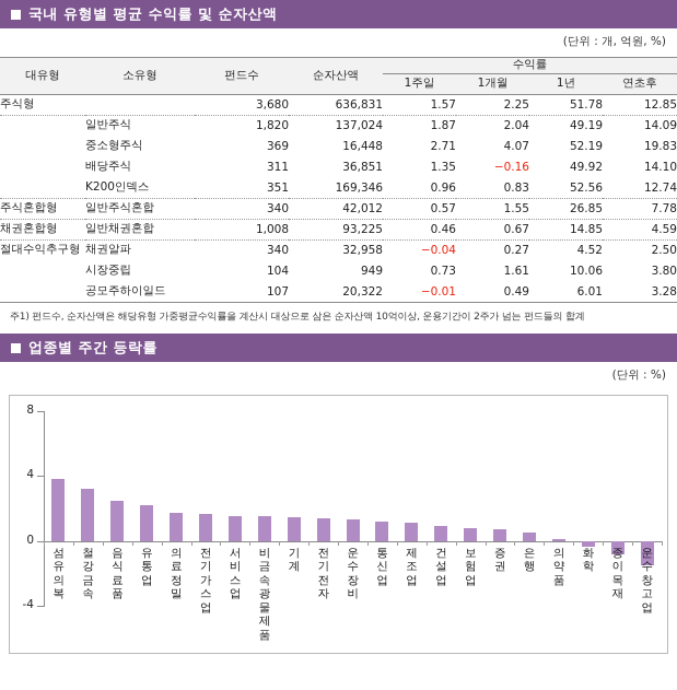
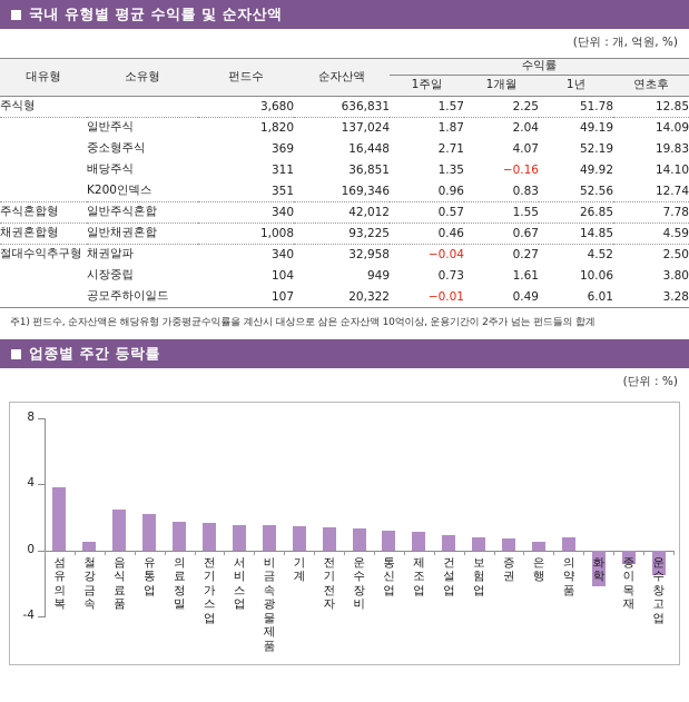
철강금속: 3.2 -> 0.5
의약품: 0.1 -> 0.8
화학: -0.3 -> -2.2
